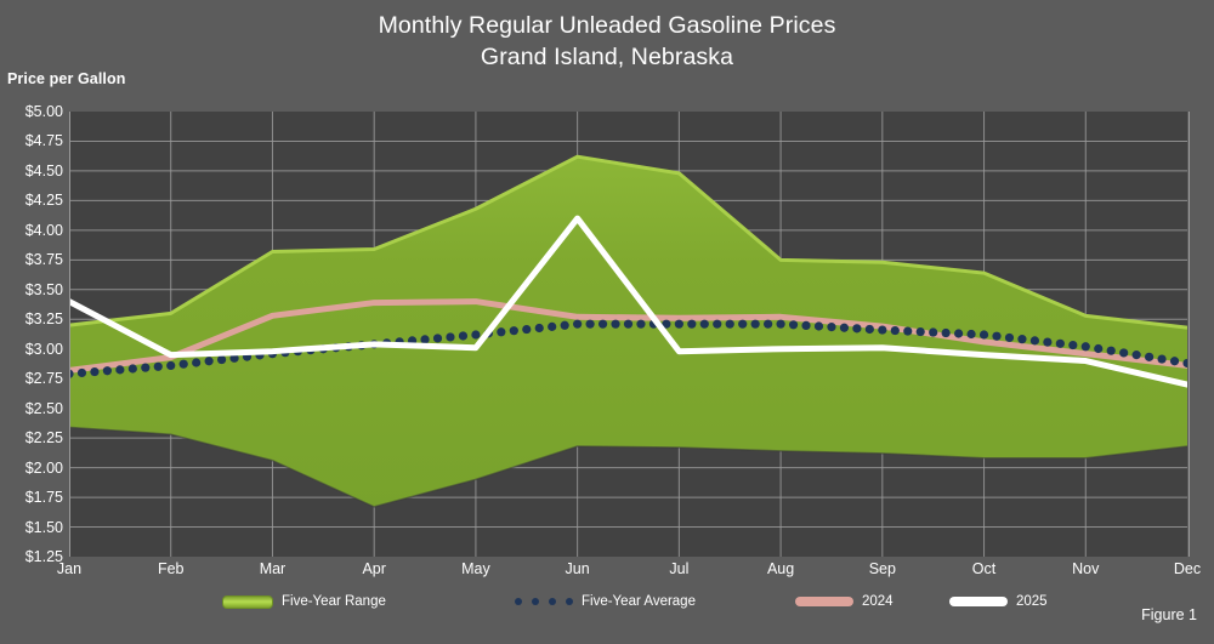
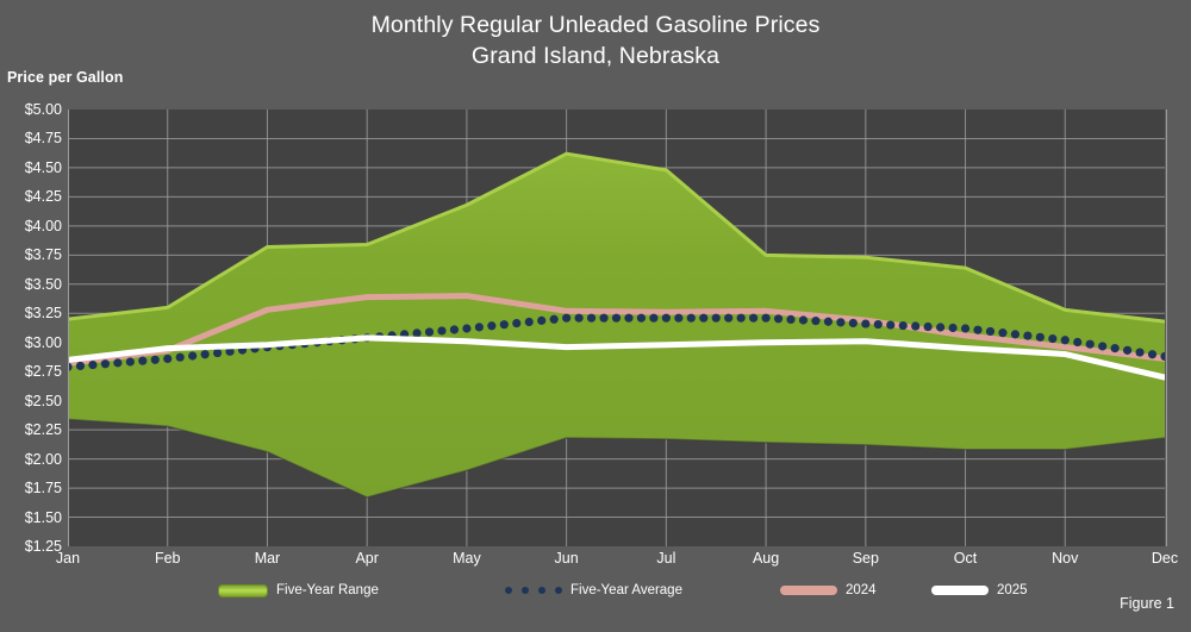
2025/Jan: $3.4 -> $2.9
2025/Jun: $4.1 -> $3.0
